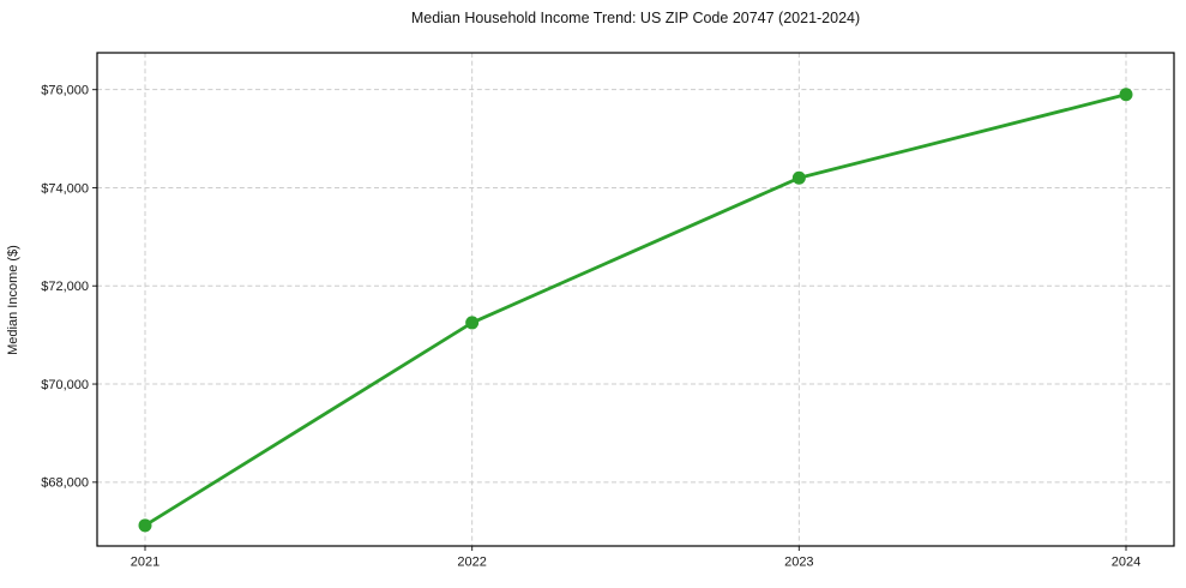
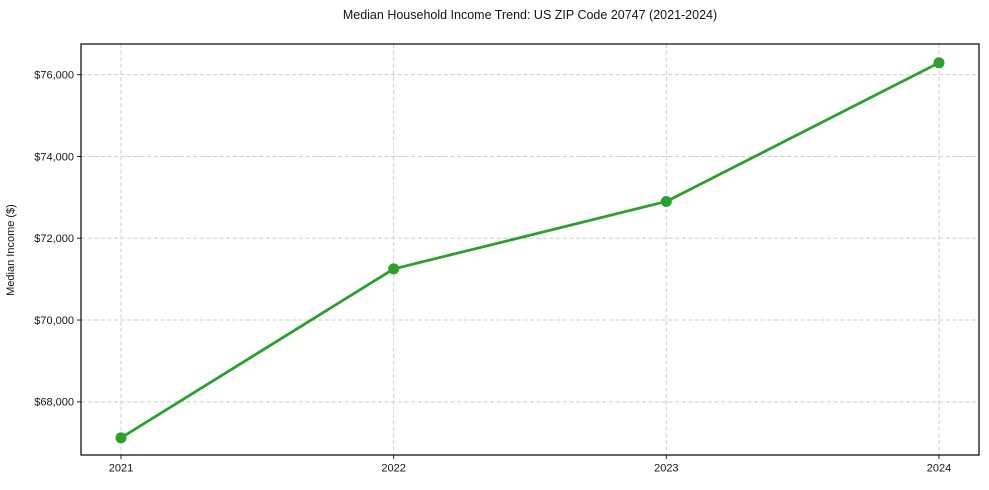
2023: $74200 -> $72900
2024: $75900 -> $76300
